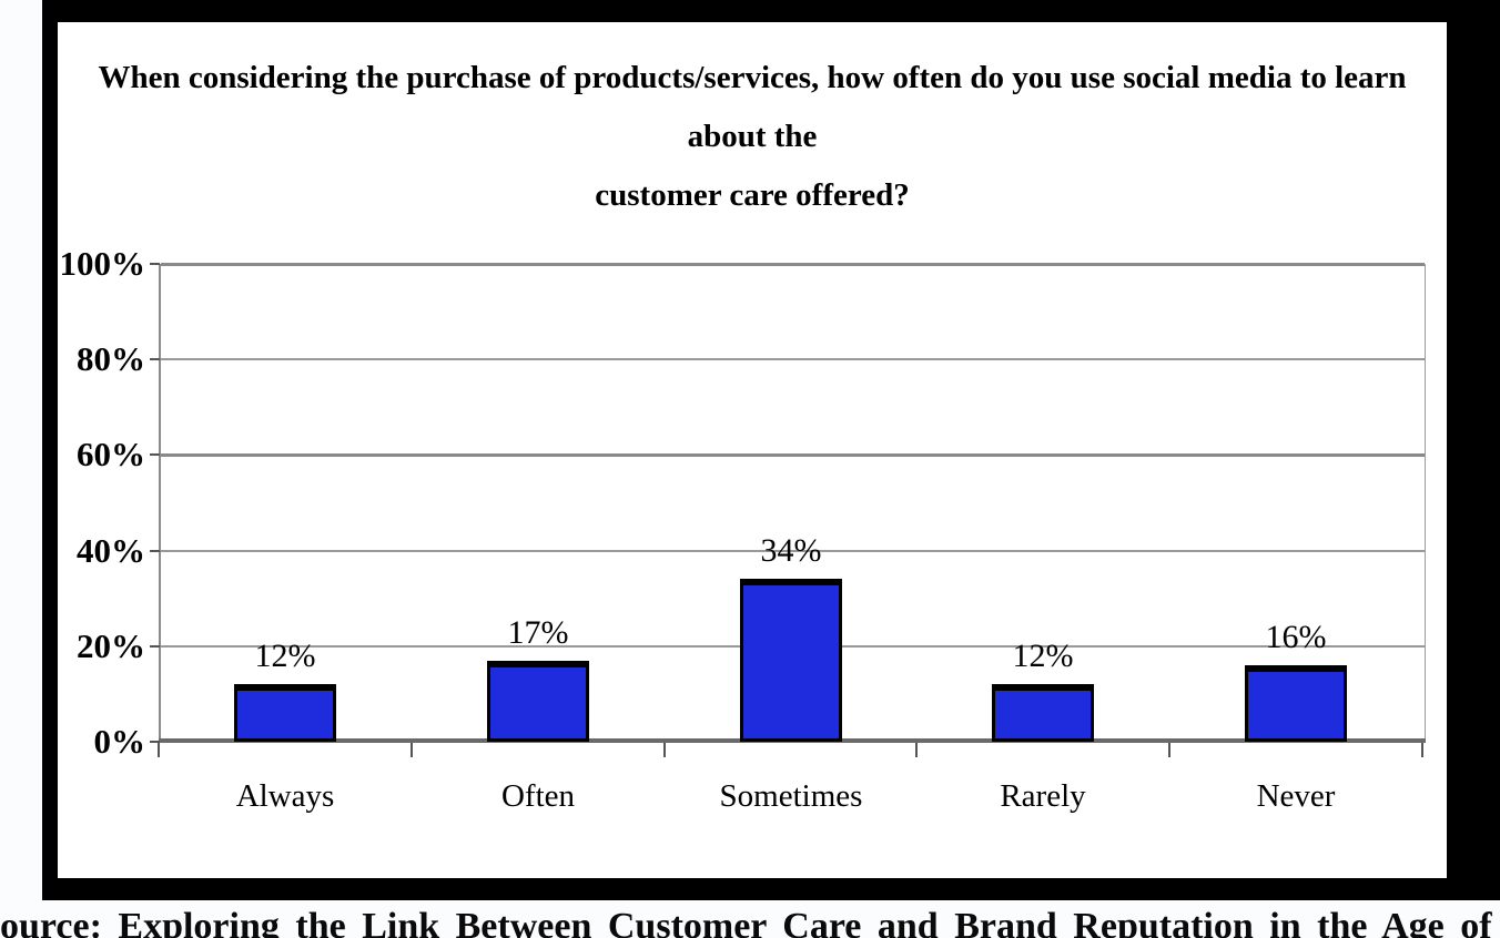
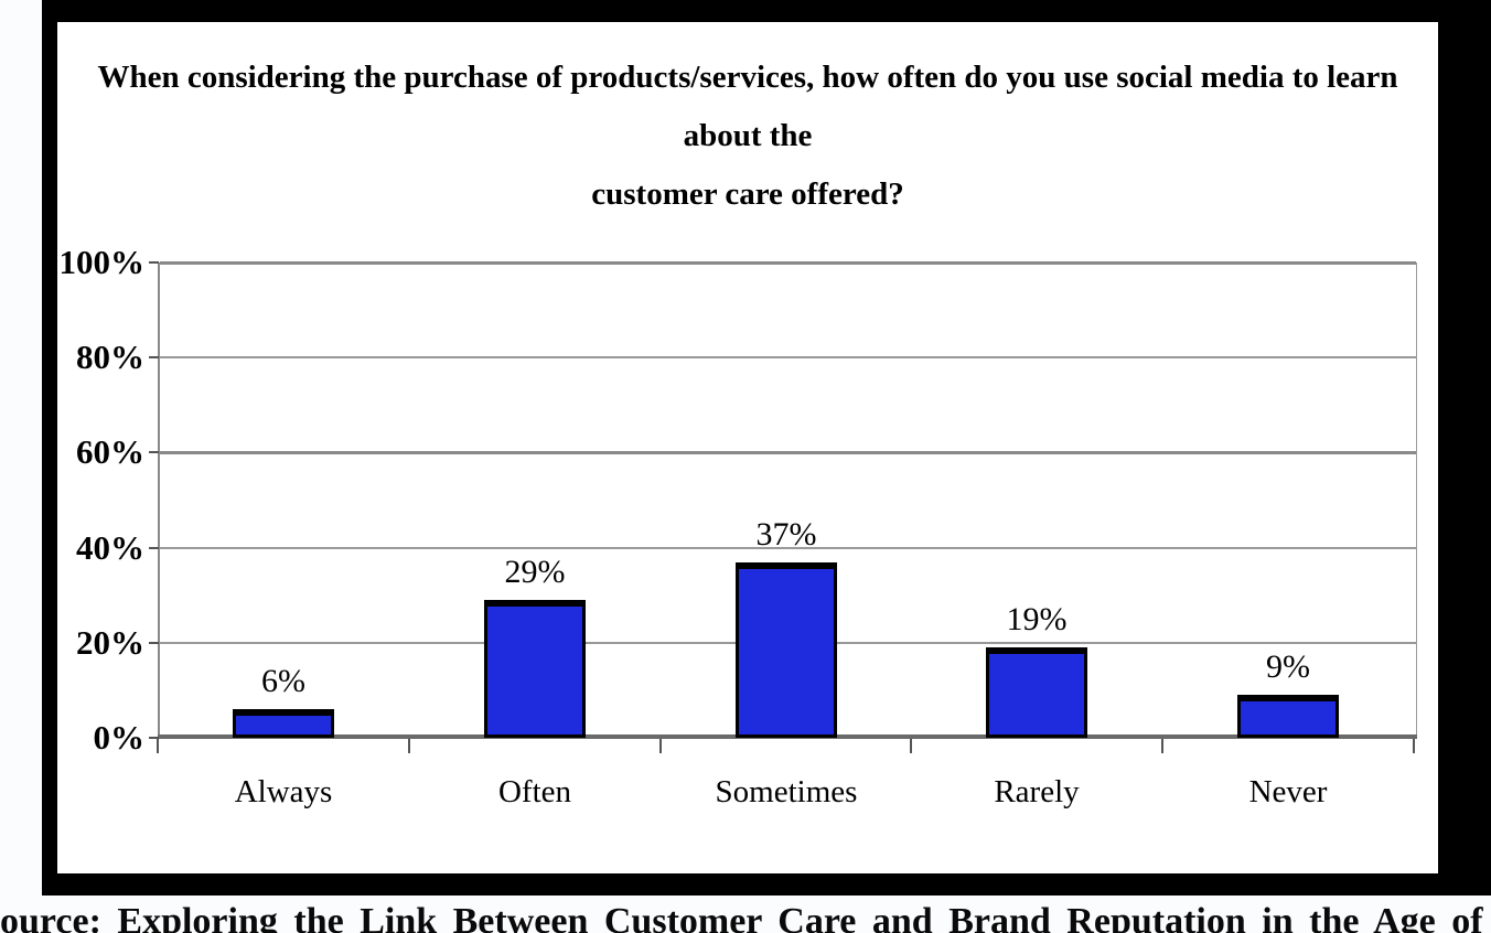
Always: 12% -> 6%
Often: 17% -> 29%
Sometimes: 34% -> 37%
Rarely: 12% -> 19%
Never: 16% -> 9%
